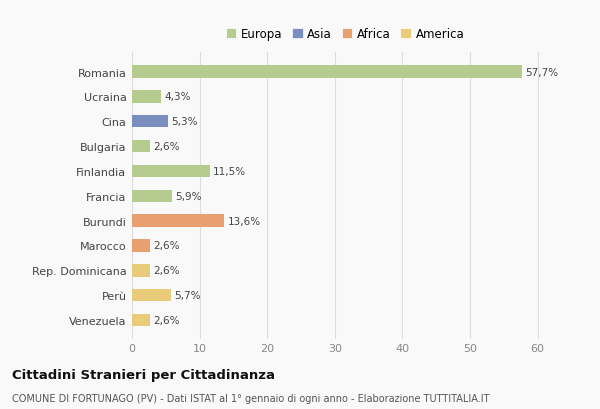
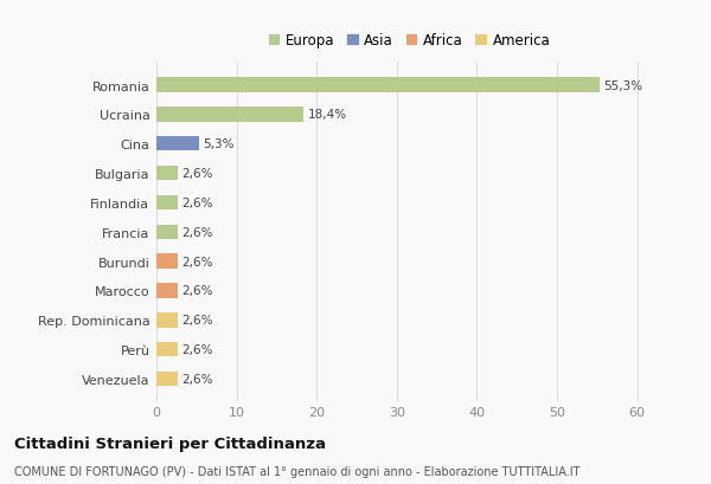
Romania: 57,7% -> 55,3%
Ucraina: 4,3% -> 18,4%
Finlandia: 11,5% -> 2,6%
Francia: 5,9% -> 2,6%
Burundi: 13,6% -> 2,6%
Perù: 5,7% -> 2,6%
